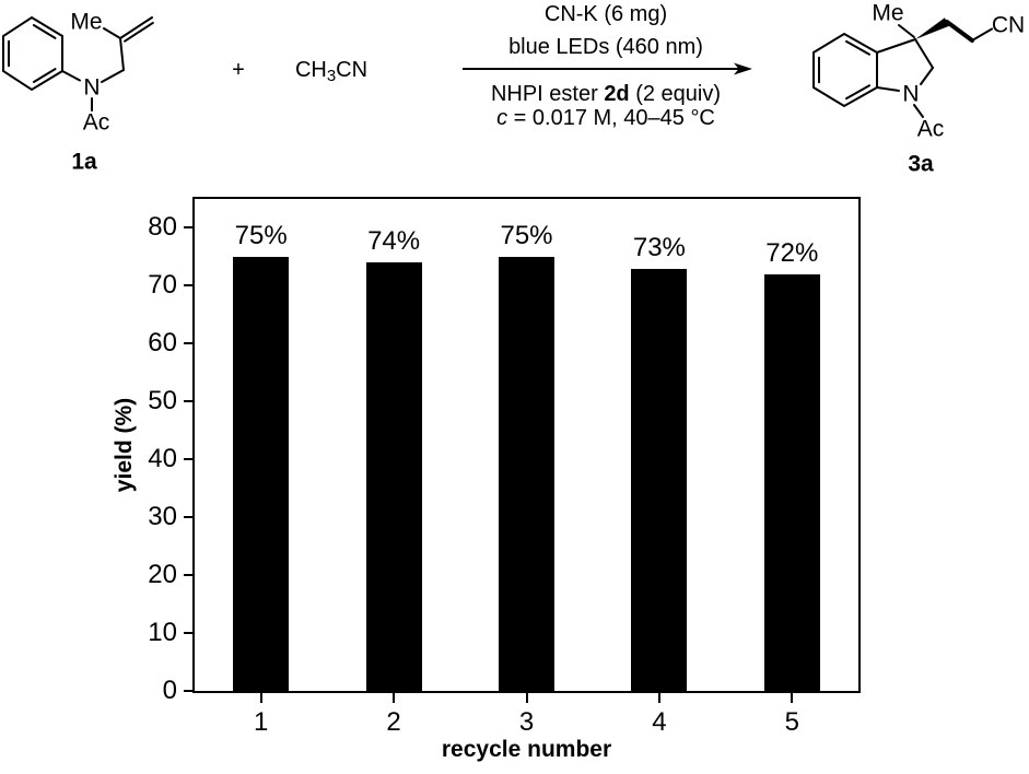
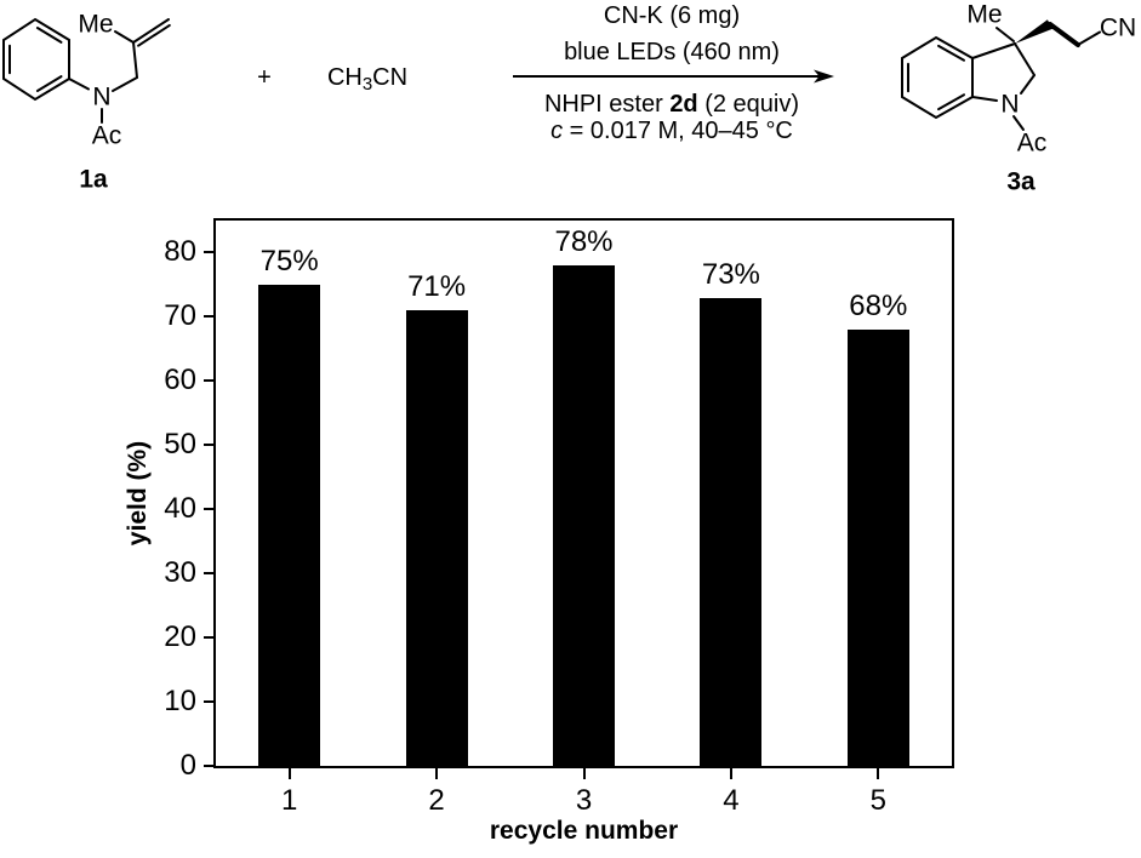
2: 74% -> 71%
3: 75% -> 78%
5: 72% -> 68%
